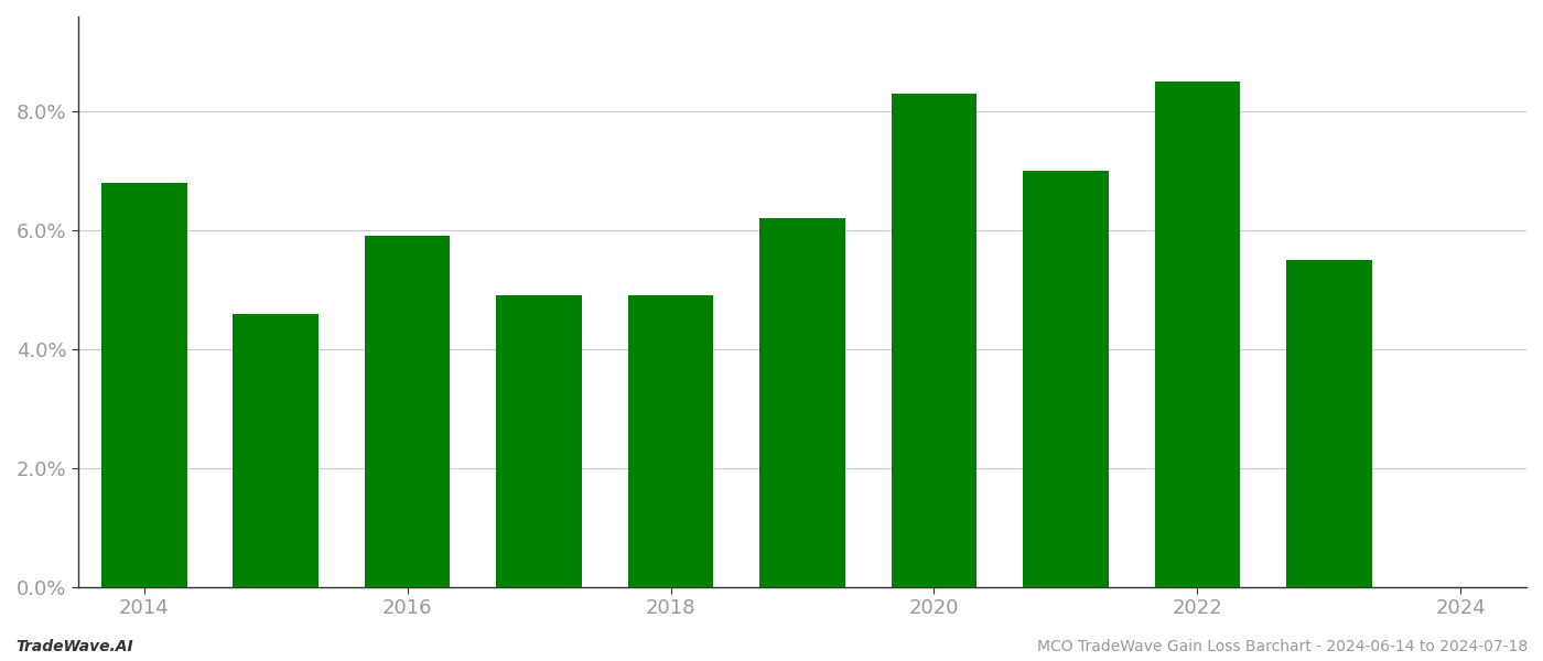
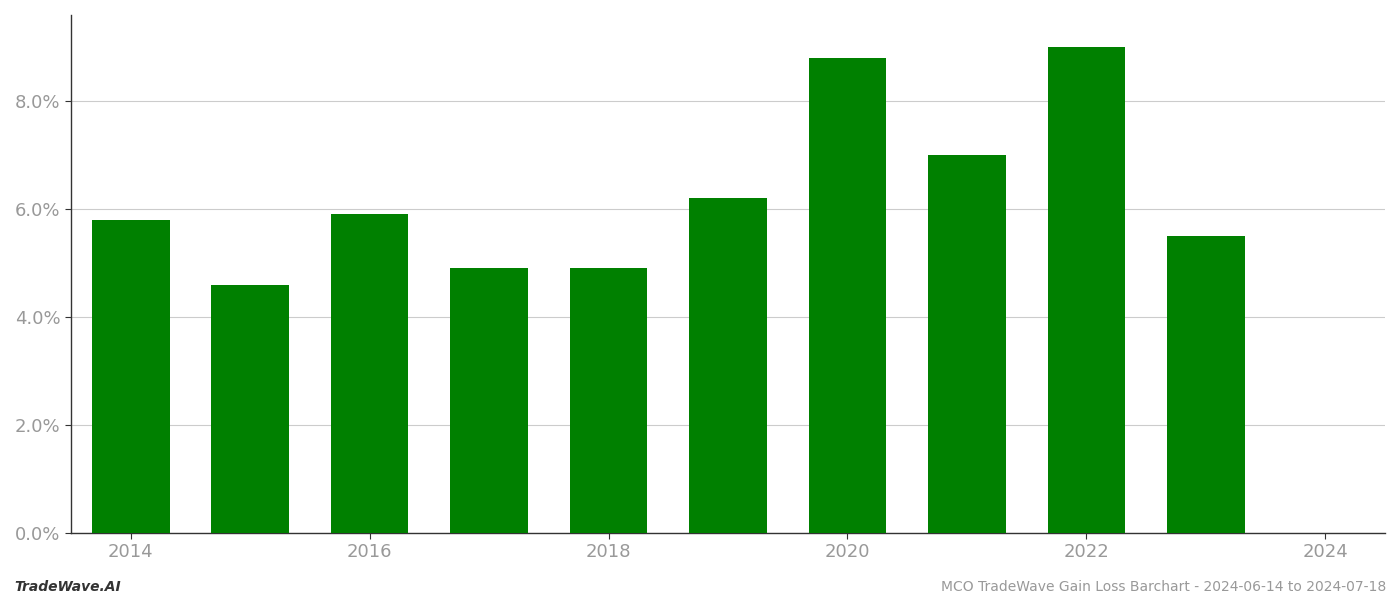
2014: 6.8% -> 5.8%
2020: 8.3% -> 8.8%
2022: 8.5% -> 9.0%
